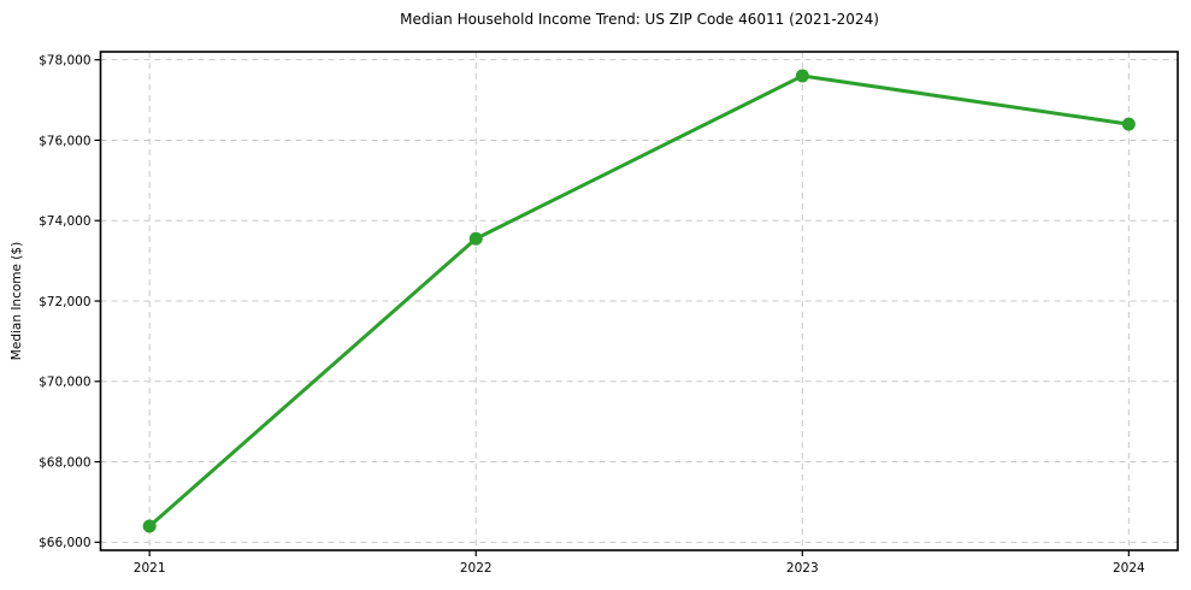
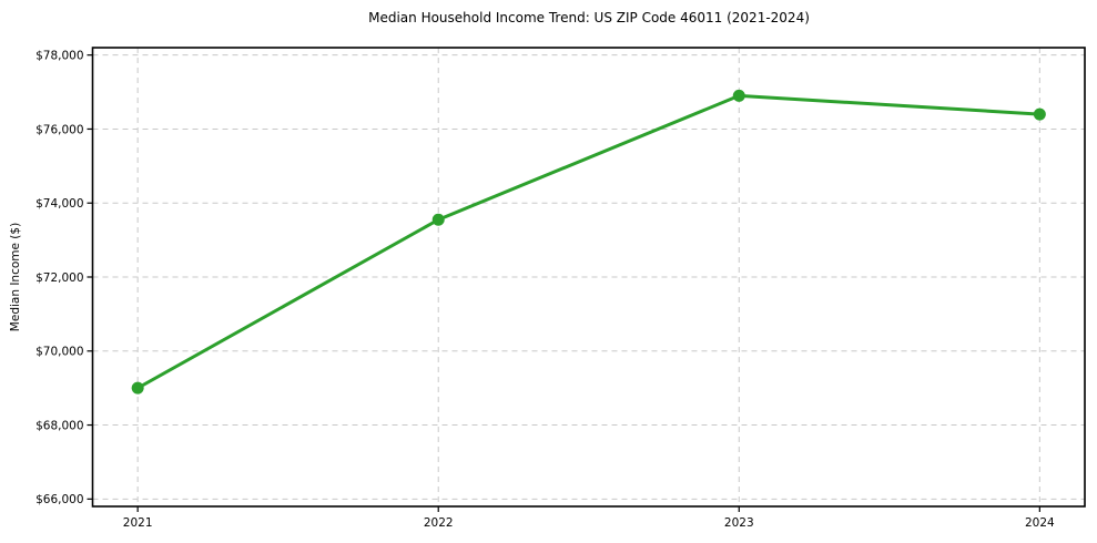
2021: $66400 -> $69000
2023: $77600 -> $76900
